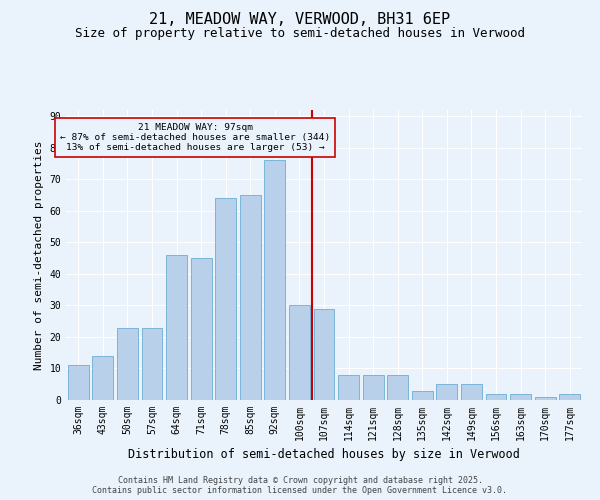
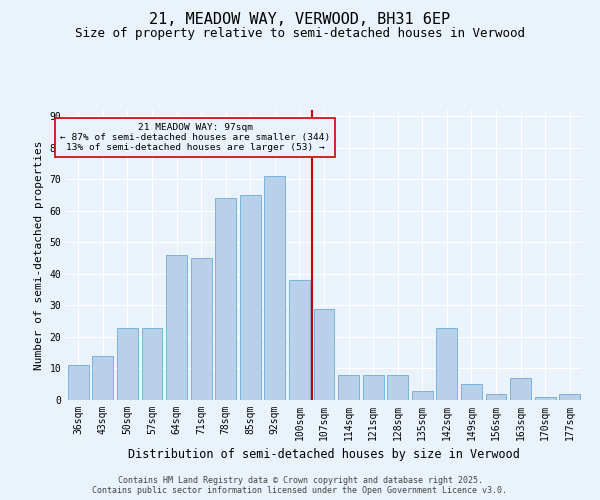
92sqm: 76 -> 71
100sqm: 30 -> 38
142sqm: 5 -> 23
163sqm: 2 -> 7
